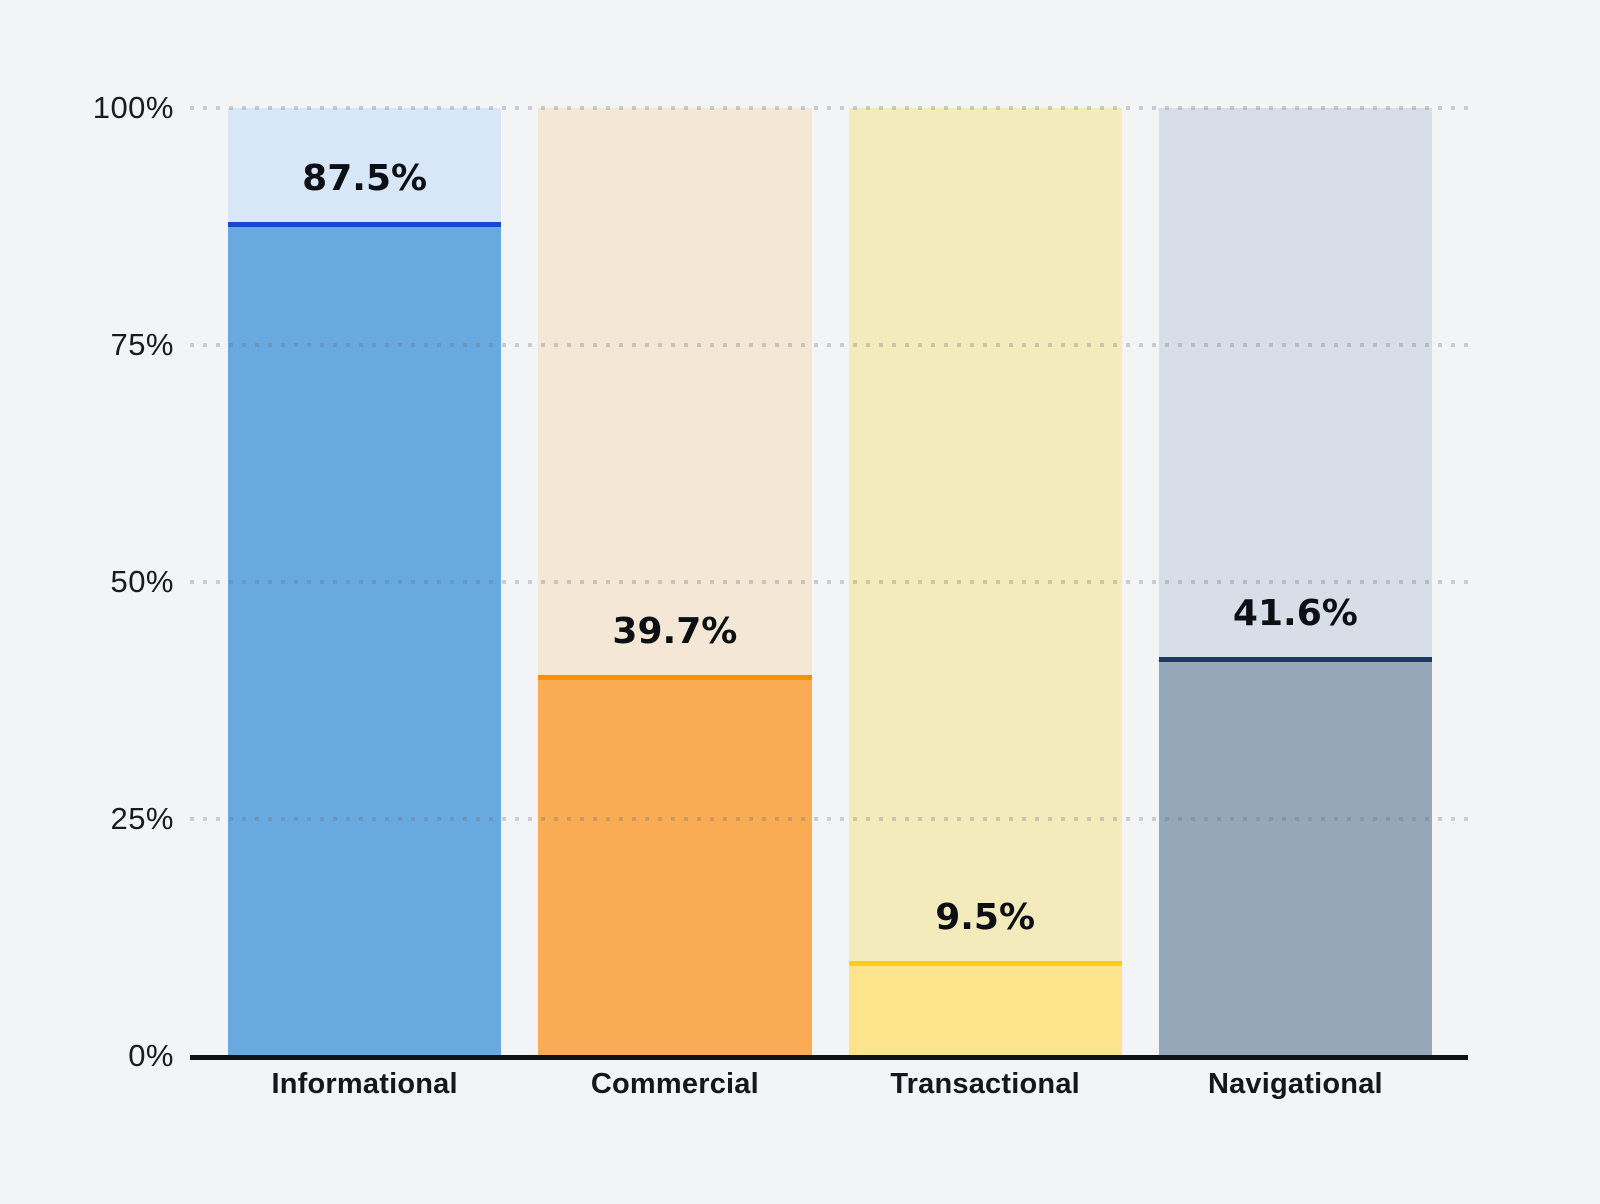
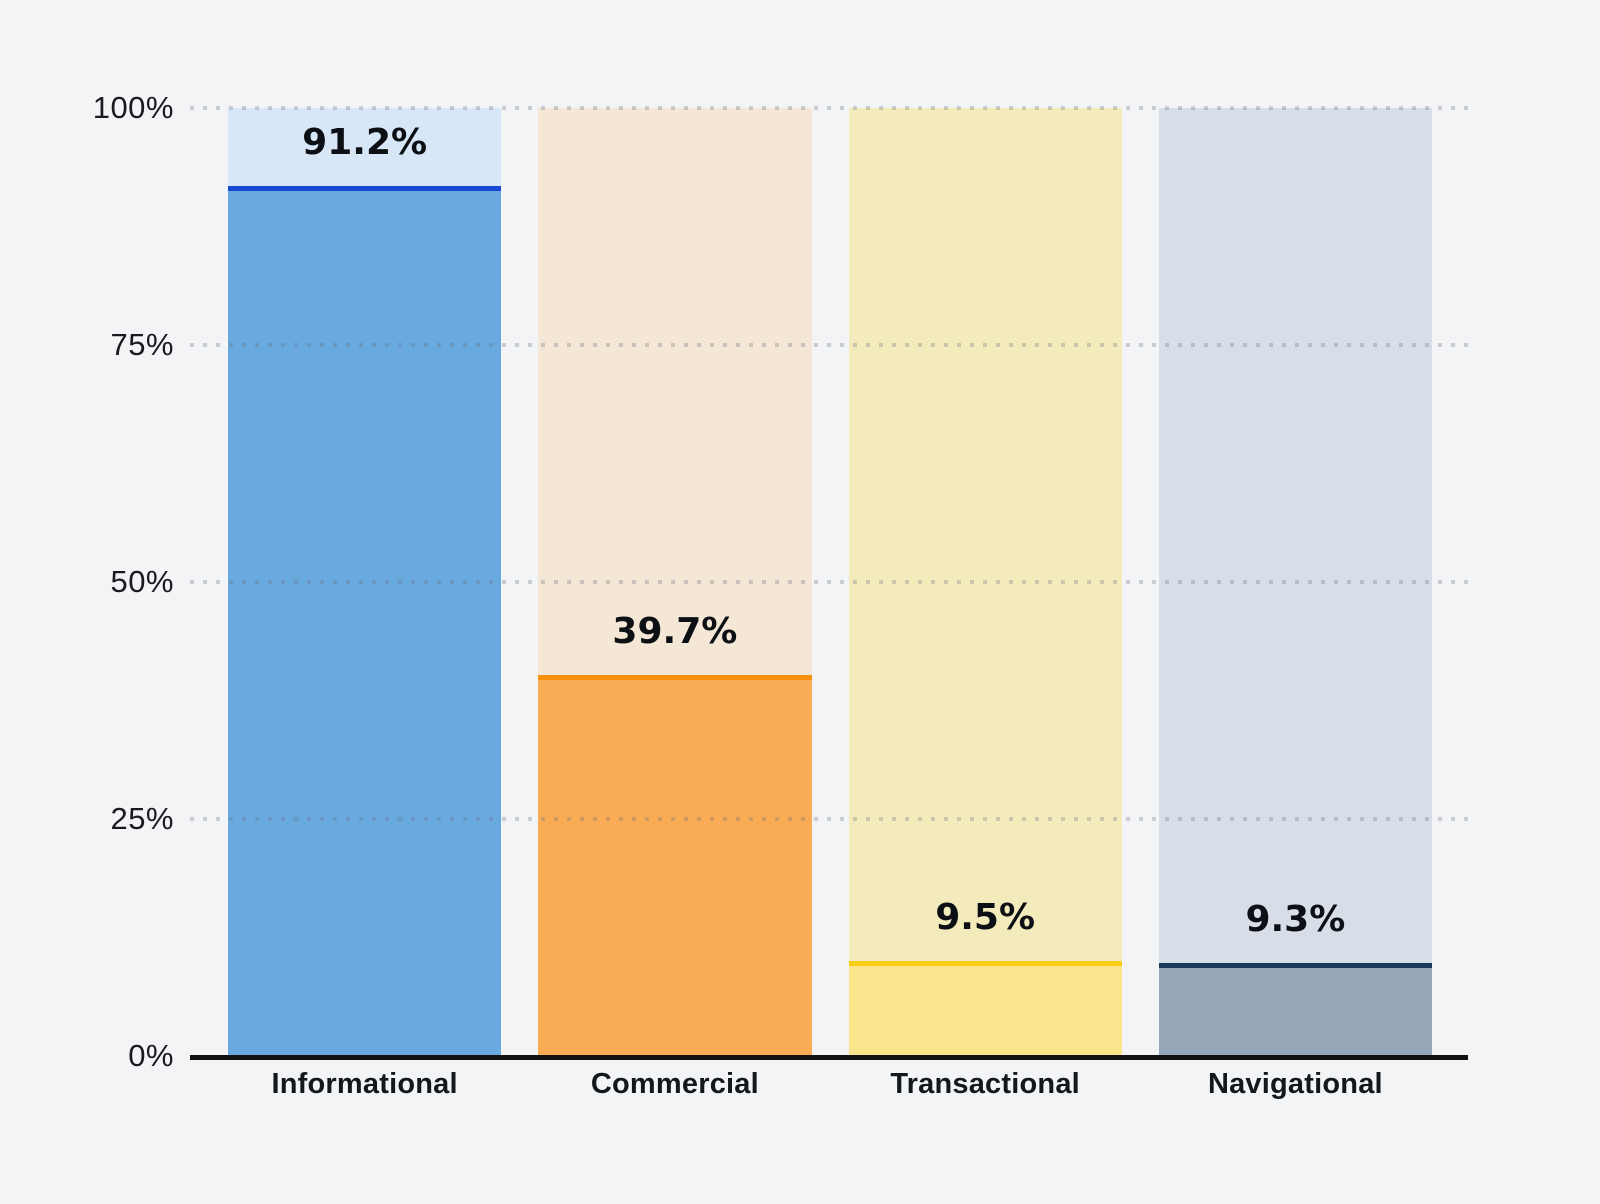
Informational: 87.5% -> 91.2%
Navigational: 41.6% -> 9.3%
